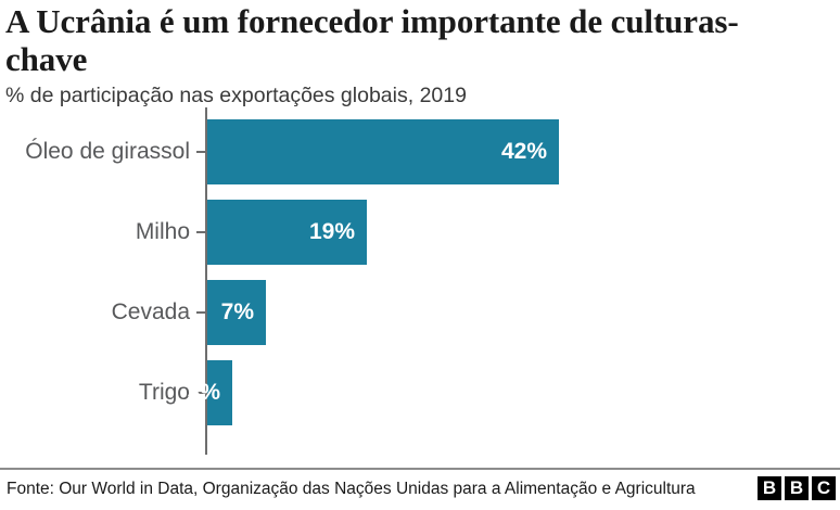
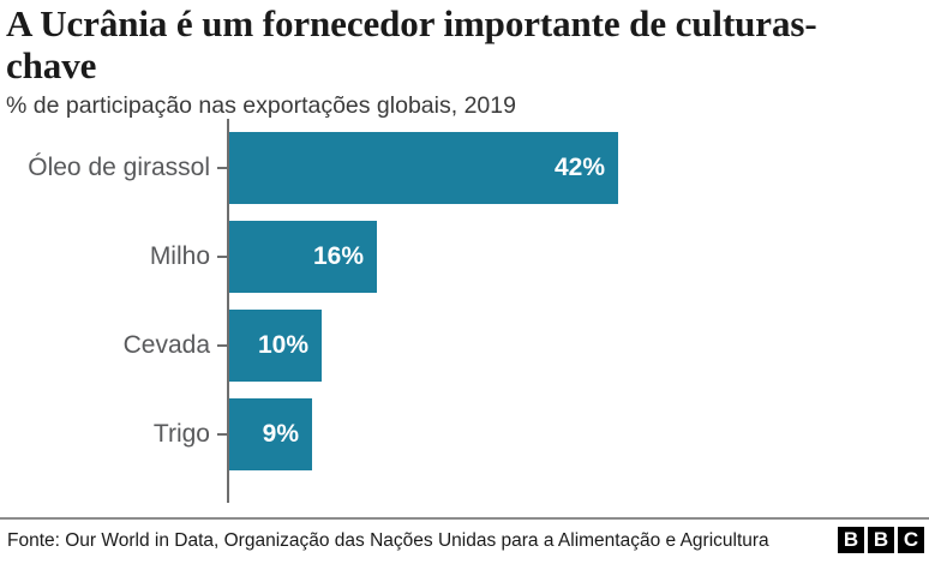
Milho: 19% -> 16%
Cevada: 7% -> 10%
Trigo: 3% -> 9%
